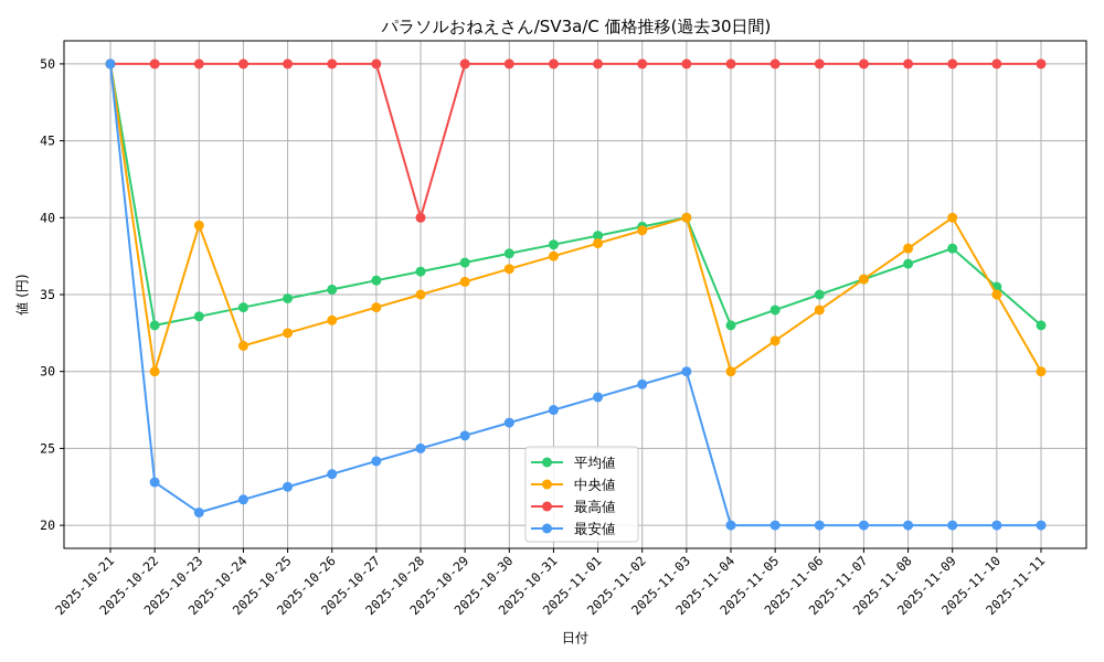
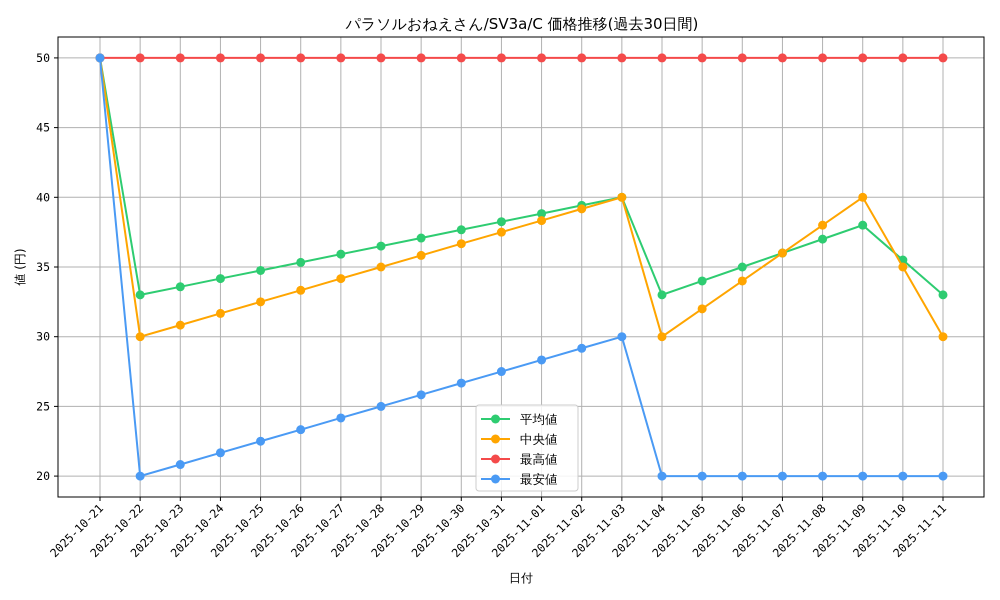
最安値/2025-10-22: 22.8 -> 20.0
中央値/2025-10-23: 39.5 -> 30.8
最高値/2025-10-28: 40 -> 50
